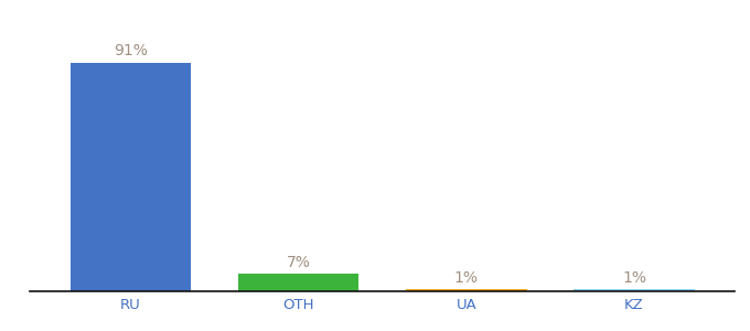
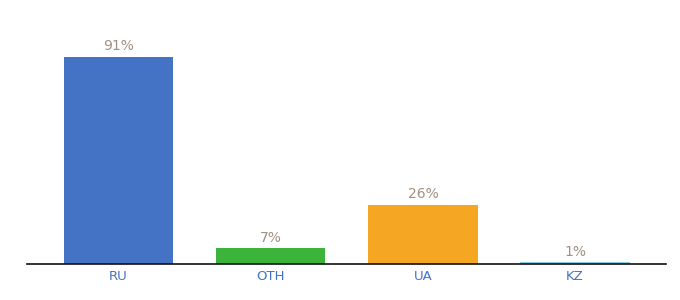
UA: 1% -> 26%
